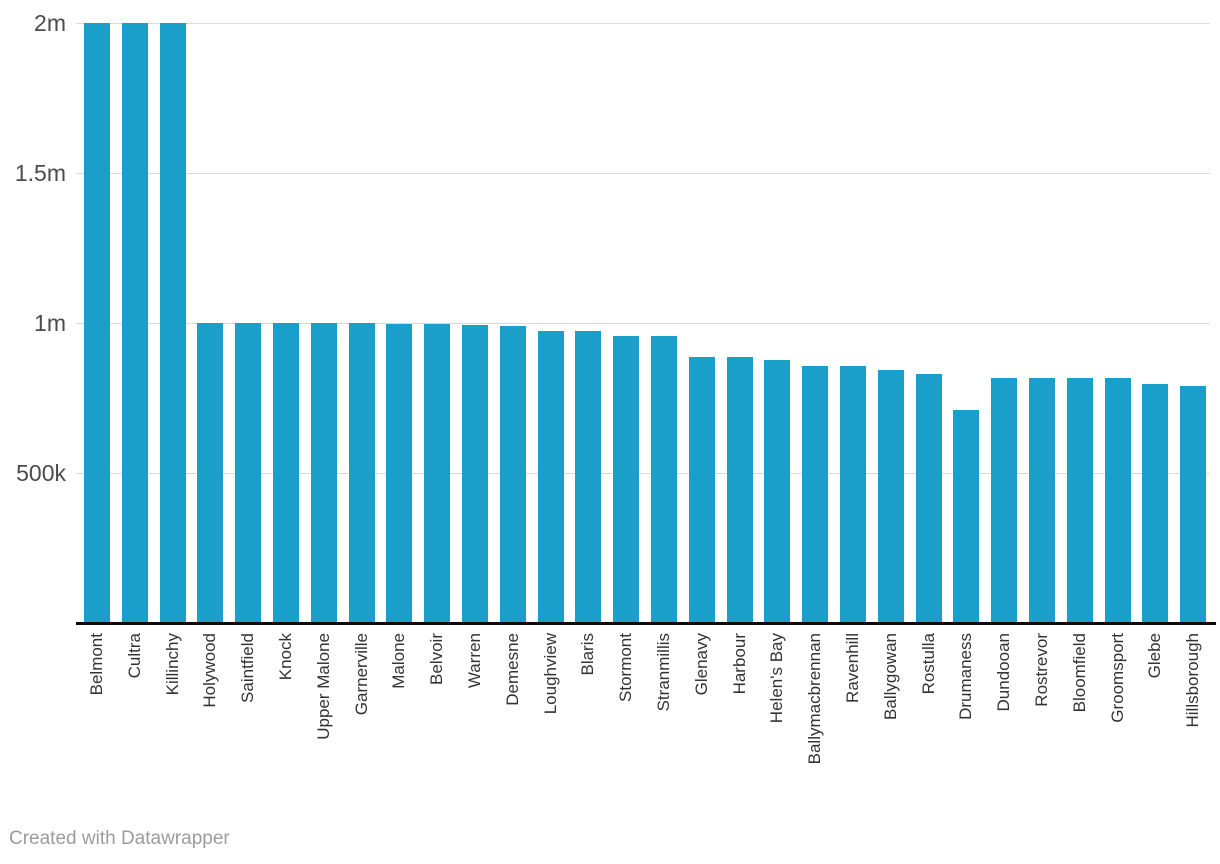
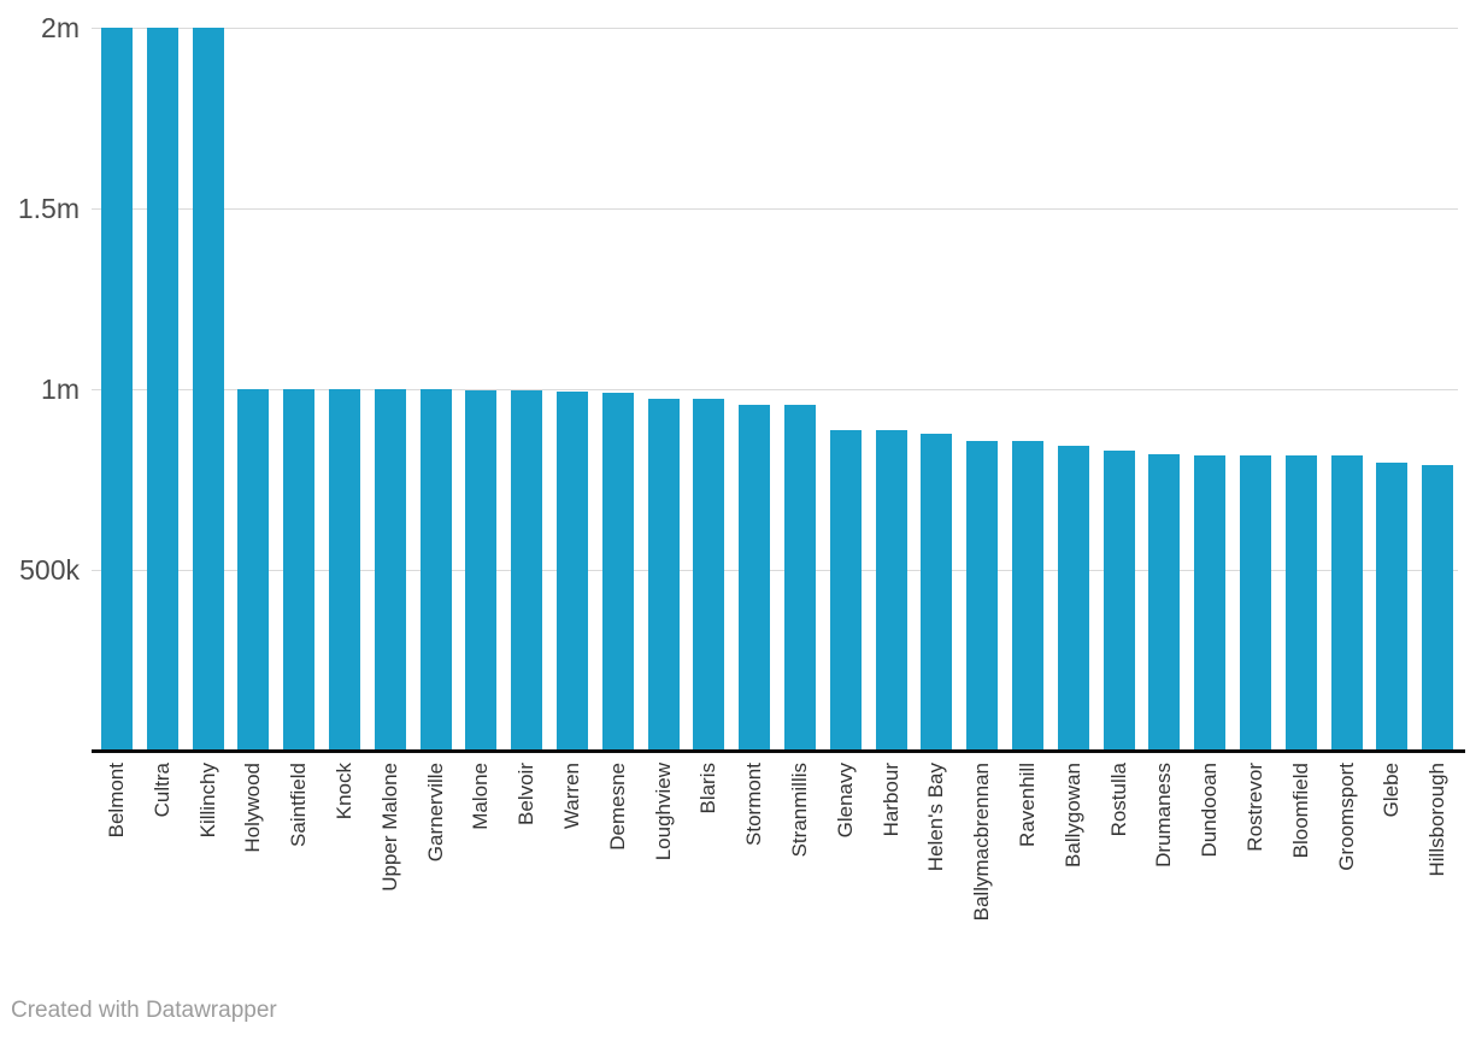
Drumaness: 0.71m -> 0.82m
